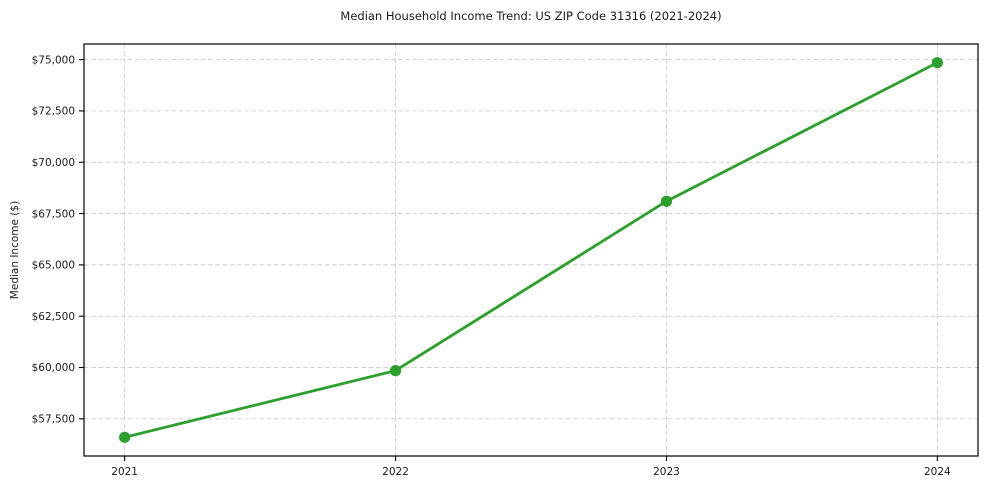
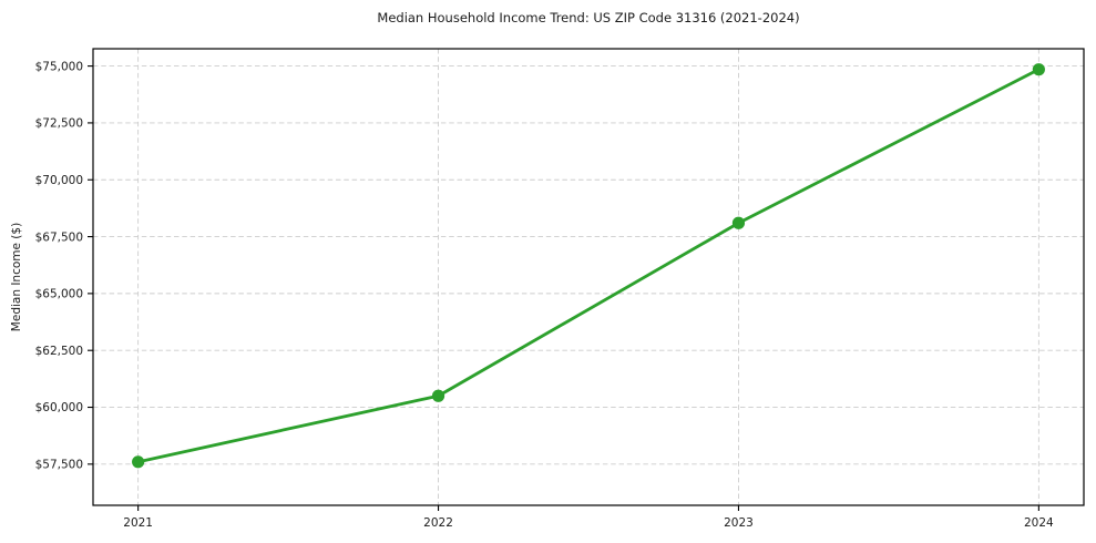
2021: $56600 -> $57600
2022: $59800 -> $60500
